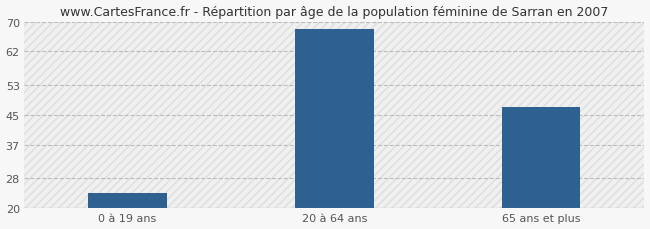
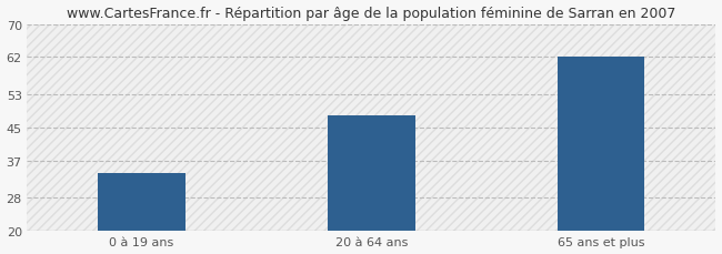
0 à 19 ans: 24 -> 34
20 à 64 ans: 68 -> 48
65 ans et plus: 47 -> 62
